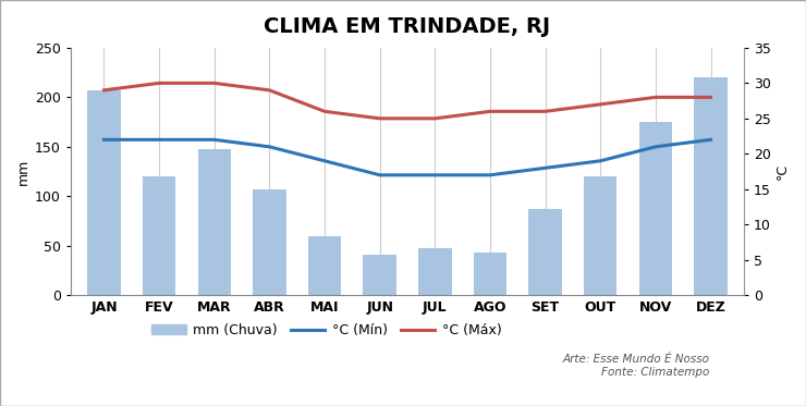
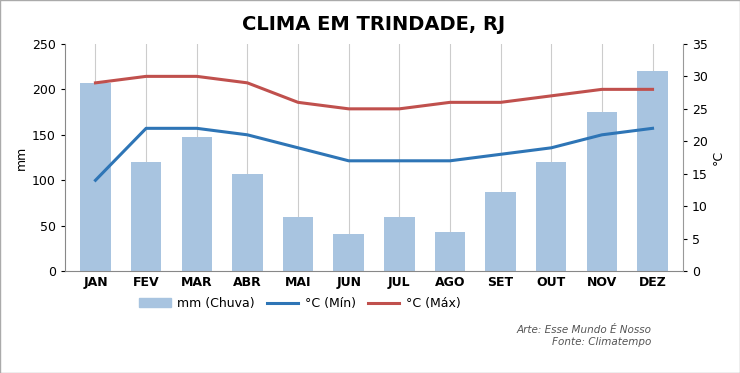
°C (Mín)/JAN: 22 -> 14
mm (Chuva)/JUL: 47 -> 60
